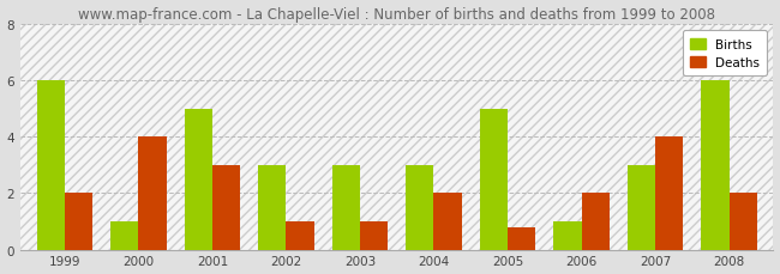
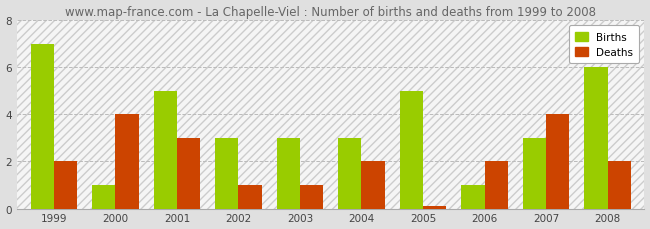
Births/1999: 6 -> 7
Deaths/2005: 0.8 -> 0.1
